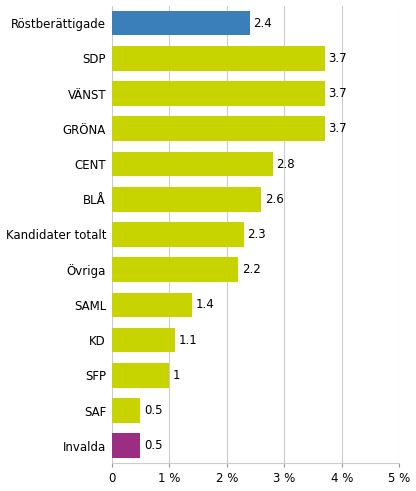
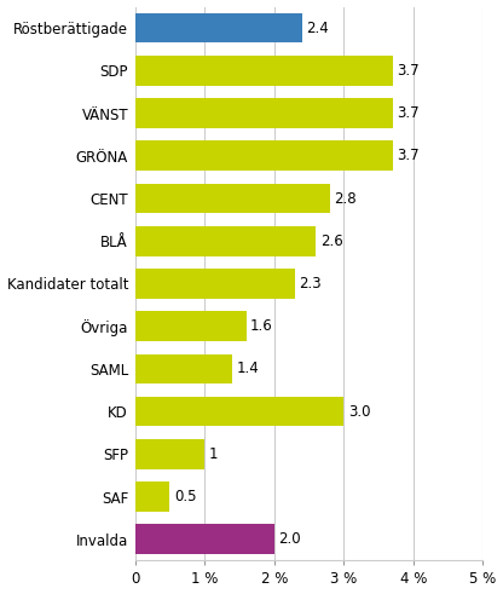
Övriga: 2.2 -> 1.6
KD: 1.1 -> 3.0
Invalda: 0.5 -> 2.0
